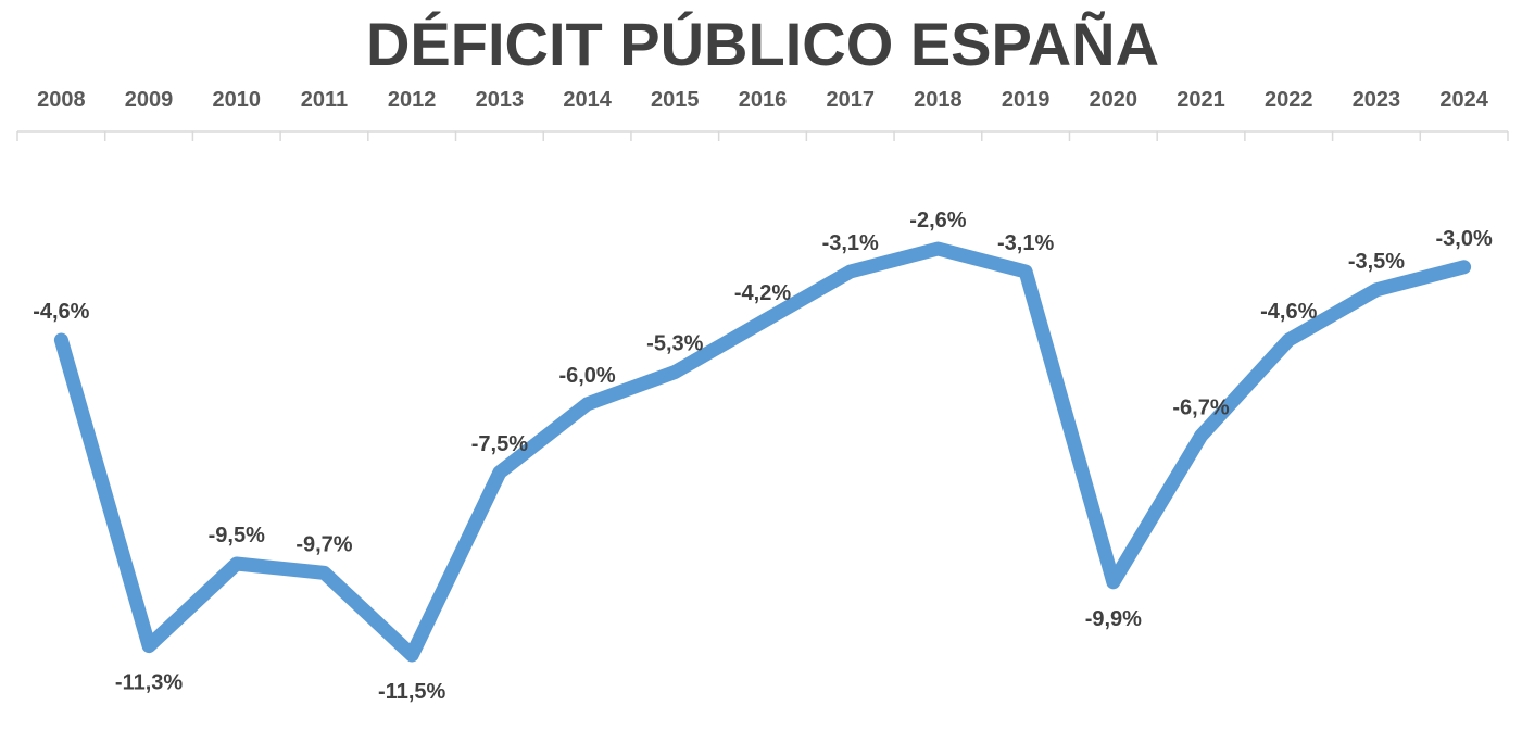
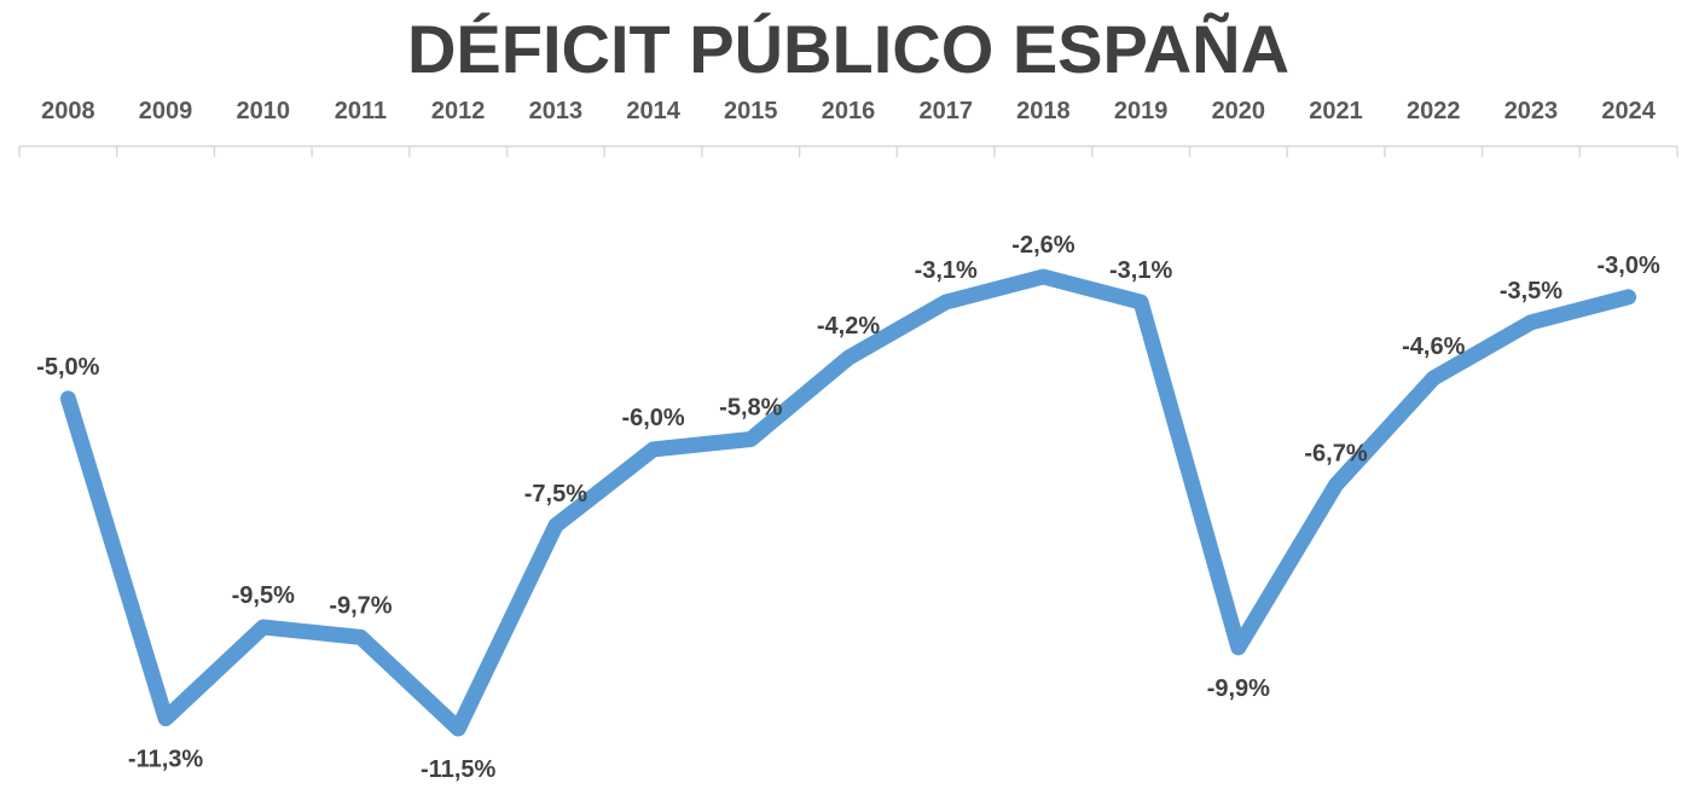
2008: -4,6% -> -5,0%
2015: -5,3% -> -5,8%
